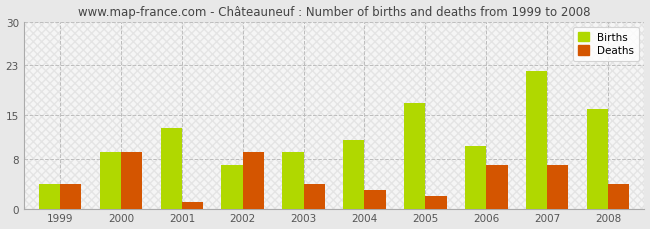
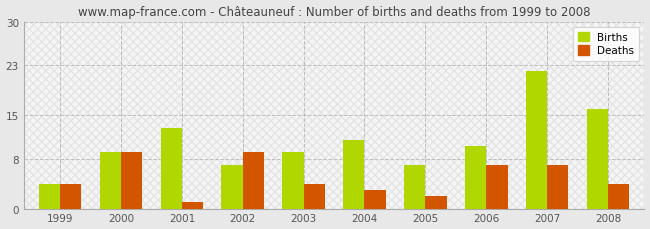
Births/2005: 17 -> 7
